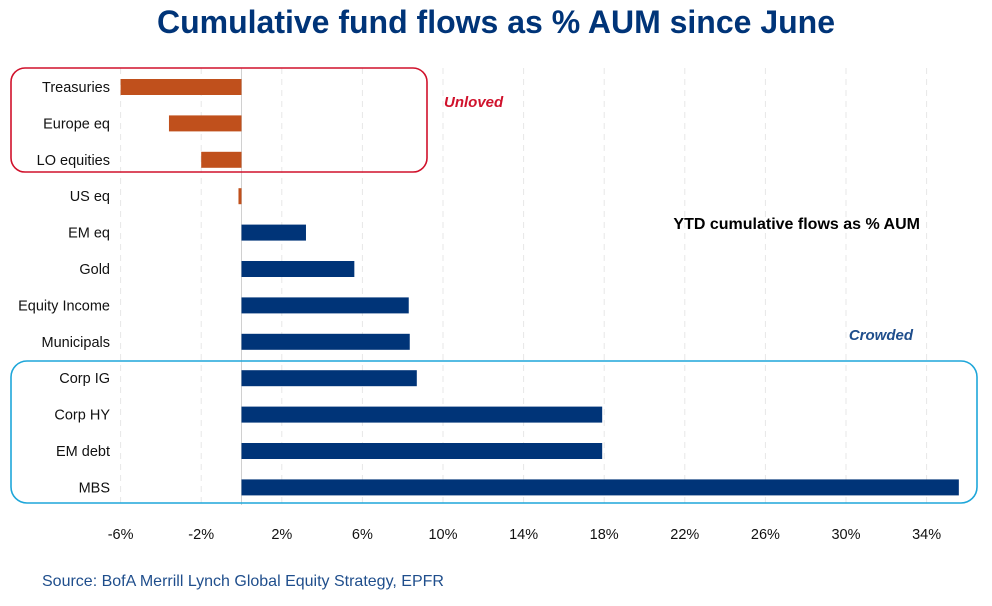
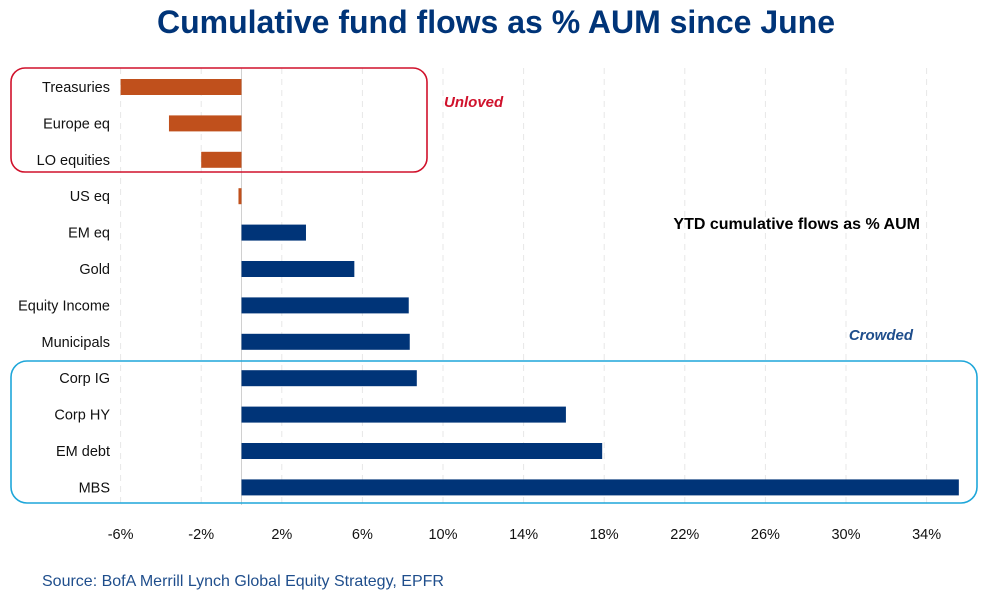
Corp HY: 17.9% -> 16.1%
